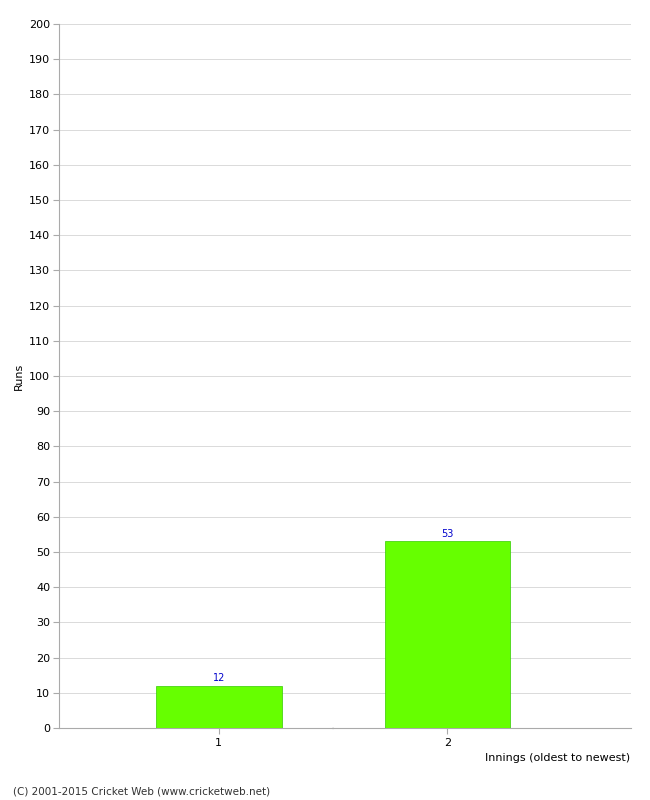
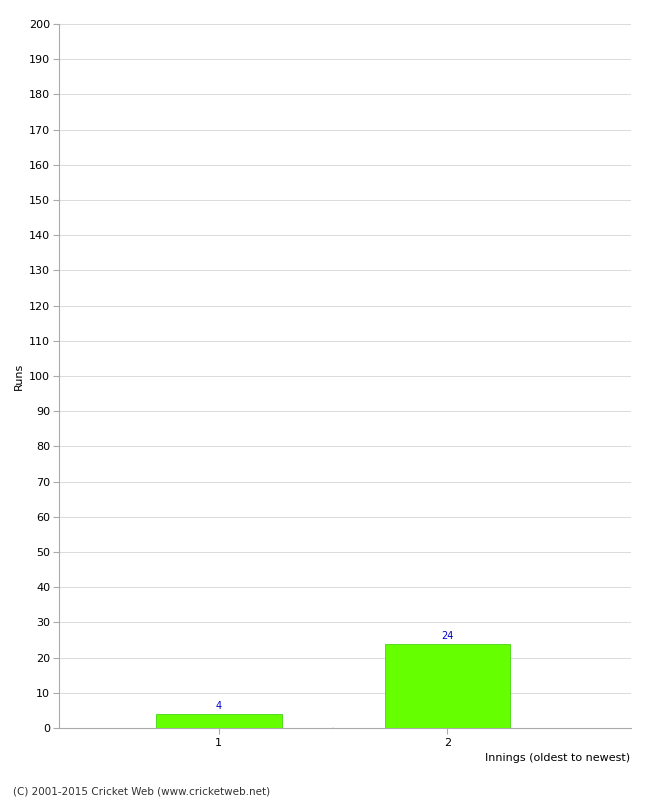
1: 12 -> 4
2: 53 -> 24
